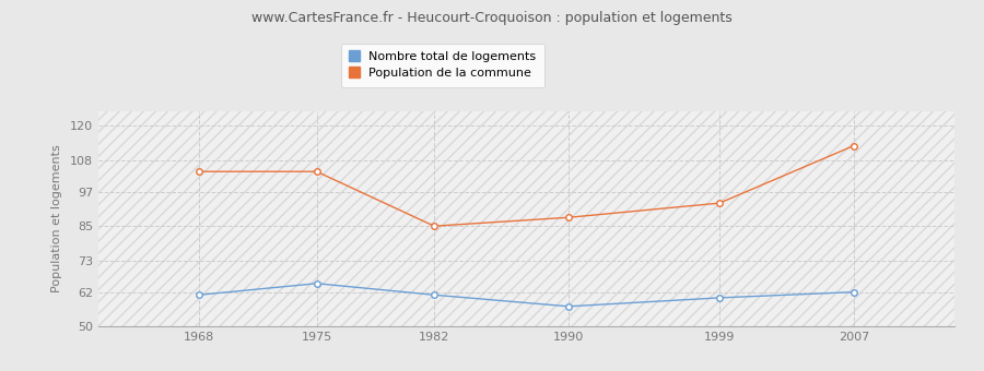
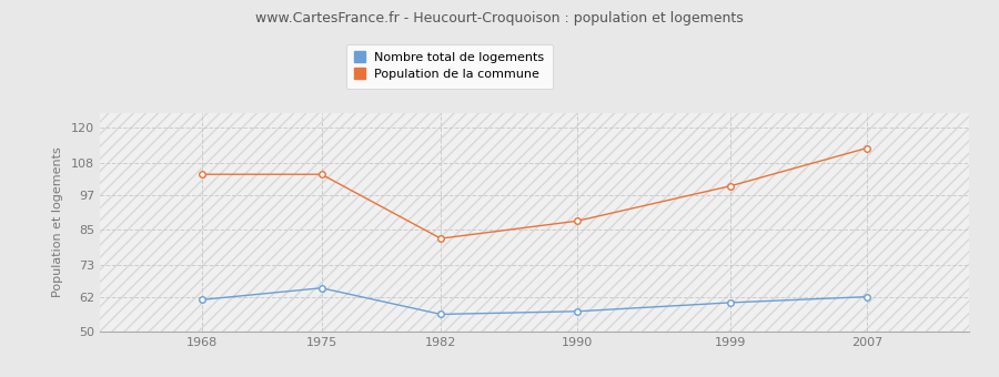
Nombre total de logements/1982: 61 -> 56
Population de la commune/1982: 85 -> 82
Population de la commune/1999: 93 -> 100
